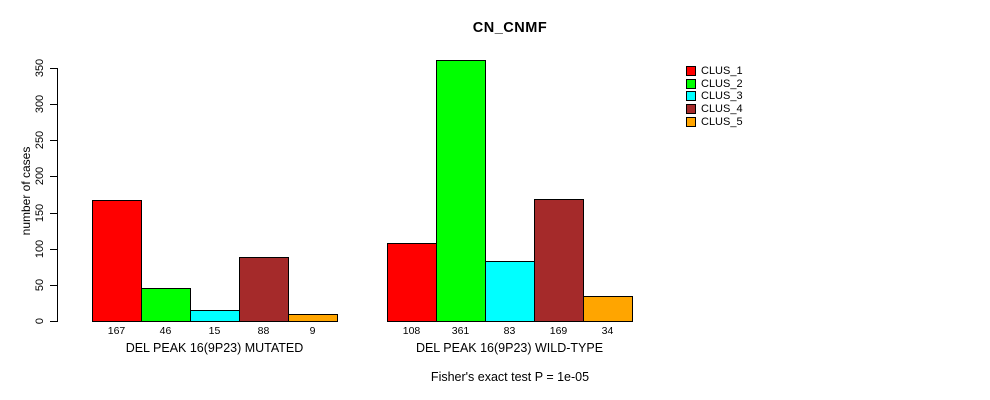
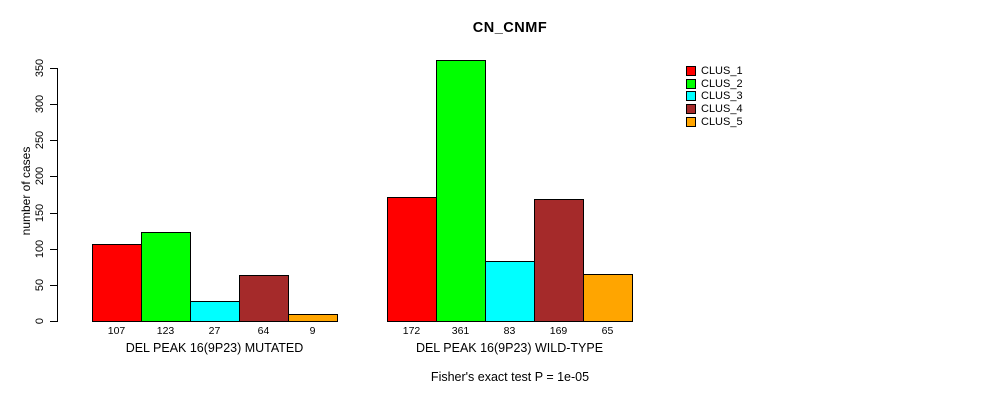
CLUS_1/DEL PEAK 16(9P23) MUTATED: 167 -> 107
CLUS_2/DEL PEAK 16(9P23) MUTATED: 46 -> 123
CLUS_3/DEL PEAK 16(9P23) MUTATED: 15 -> 27
CLUS_4/DEL PEAK 16(9P23) MUTATED: 88 -> 64
CLUS_1/DEL PEAK 16(9P23) WILD-TYPE: 108 -> 172
CLUS_5/DEL PEAK 16(9P23) WILD-TYPE: 34 -> 65
